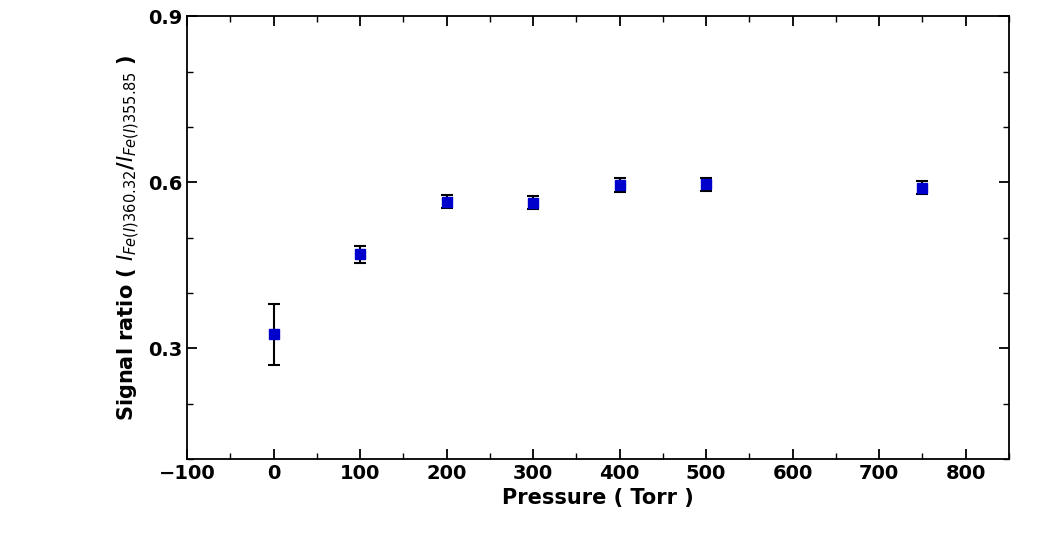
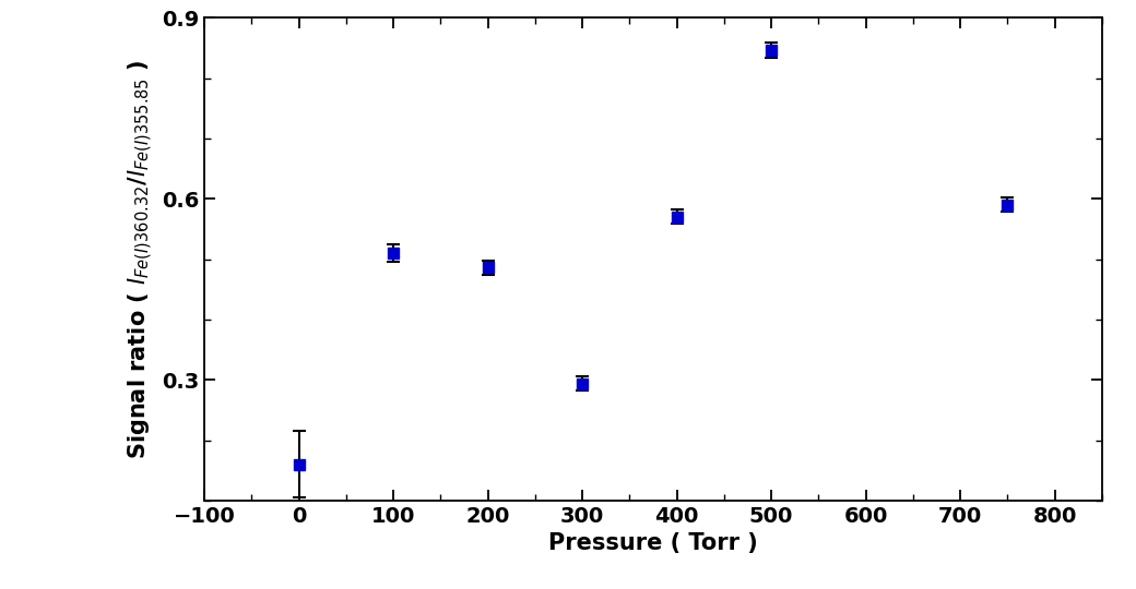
0: 0.325 -> 0.160
100: 0.470 -> 0.510
200: 0.565 -> 0.486
300: 0.563 -> 0.294
400: 0.595 -> 0.570
500: 0.596 -> 0.846
